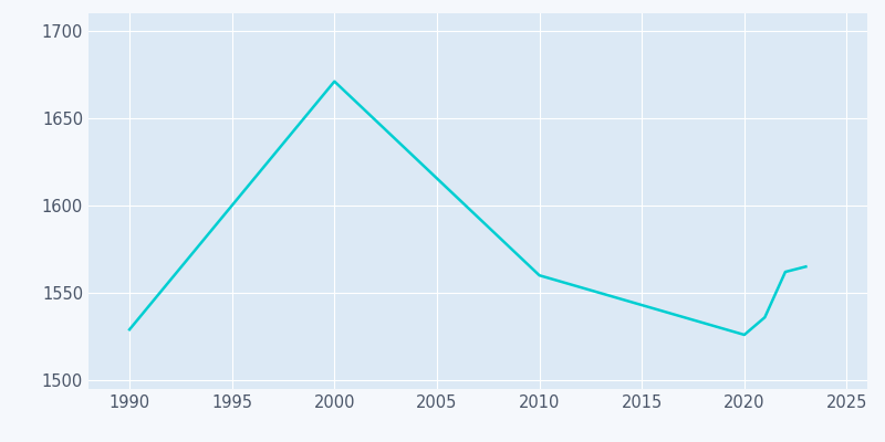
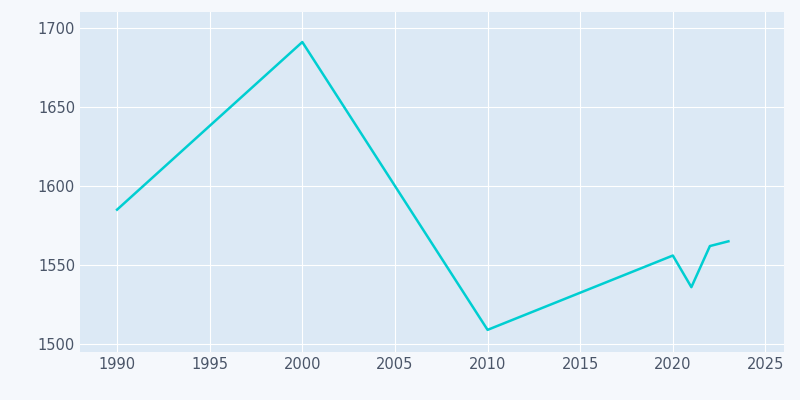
1990: 1529 -> 1585
2000: 1671 -> 1691
2010: 1560 -> 1509
2020: 1526 -> 1556
